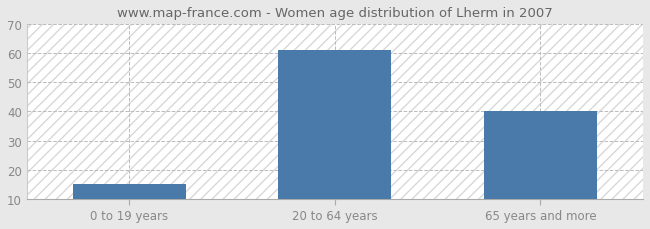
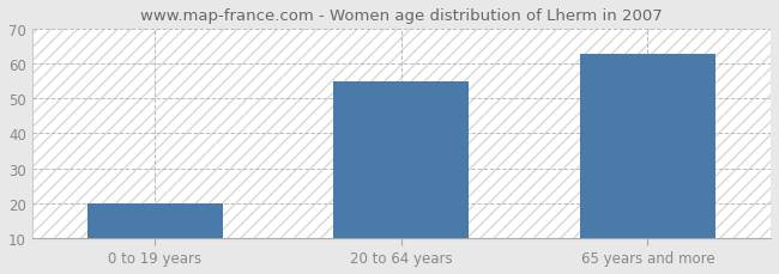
0 to 19 years: 15 -> 20
20 to 64 years: 61 -> 55
65 years and more: 40 -> 63
